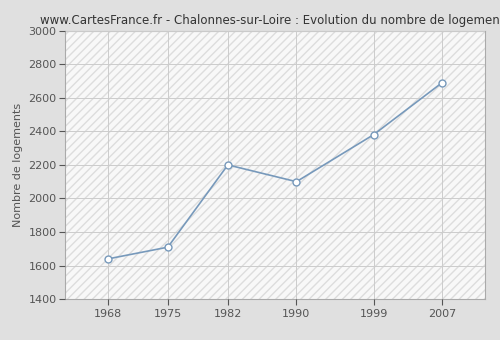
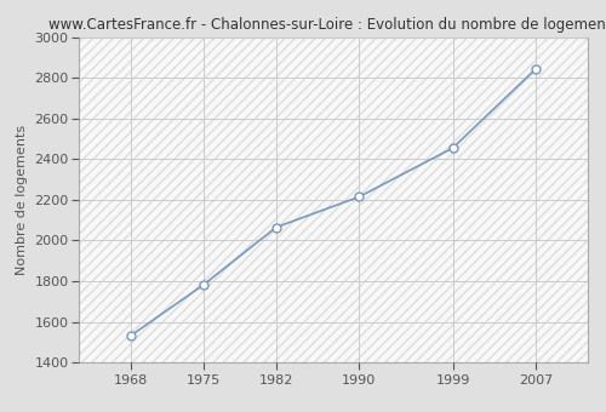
1968: 1640 -> 1530
1975: 1710 -> 1780
1982: 2200 -> 2060
1990: 2100 -> 2220
1999: 2380 -> 2460
2007: 2690 -> 2840
